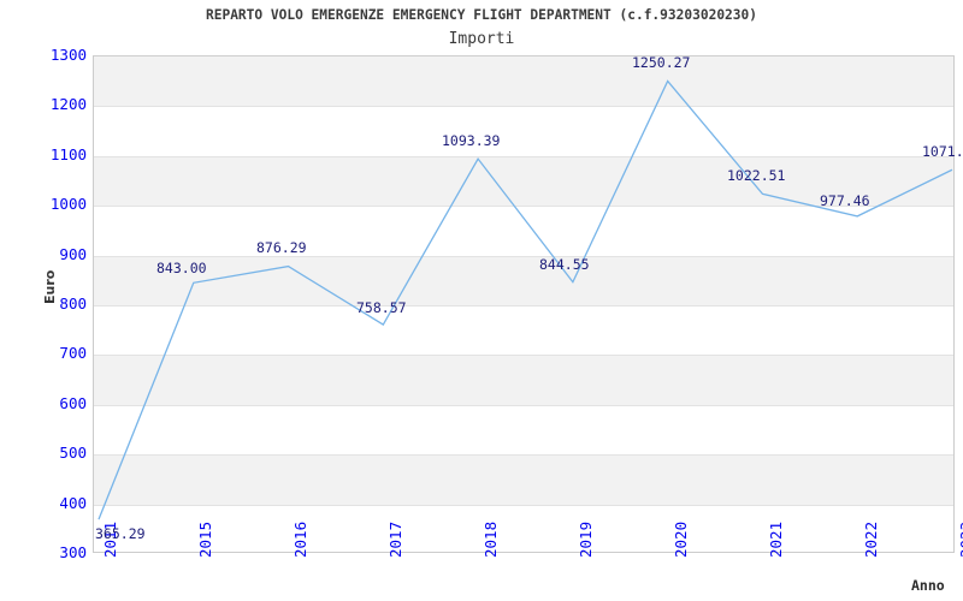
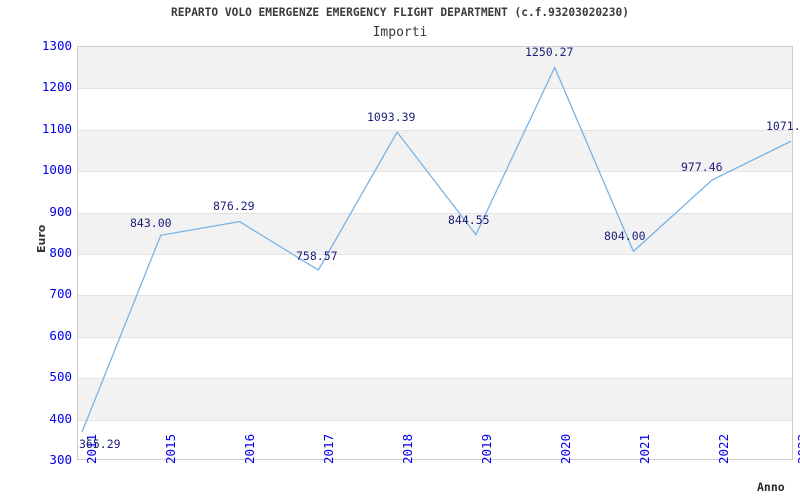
2021: 1022.51 -> 804.00
